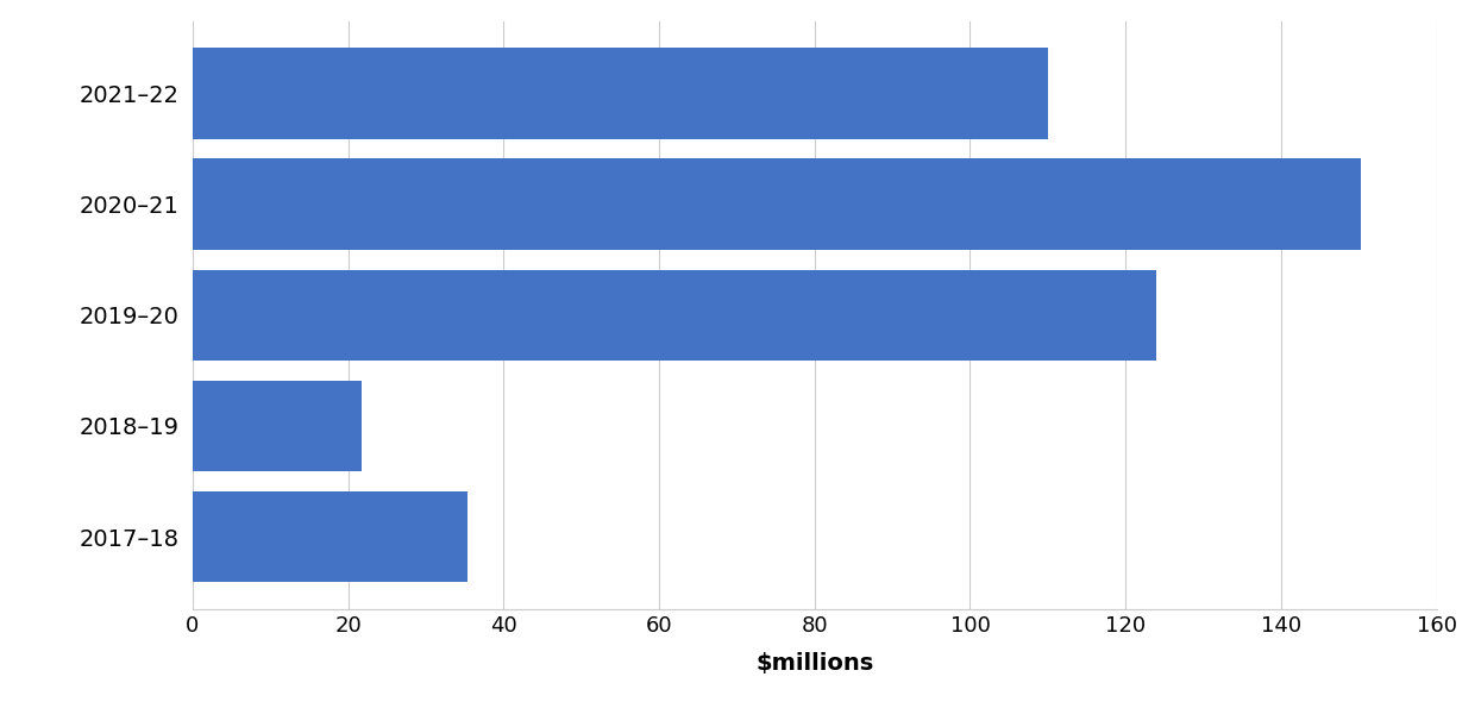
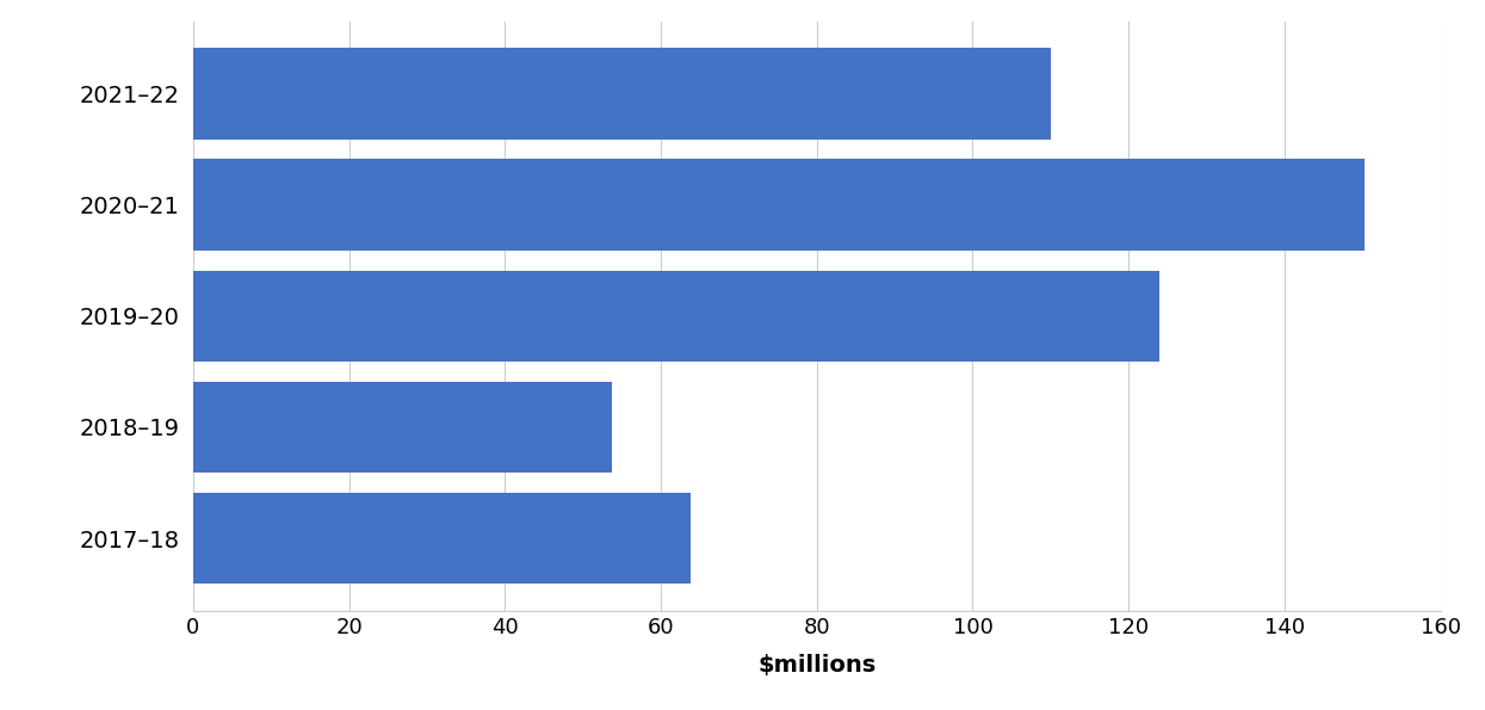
2018–19: 21.8 -> 53.7
2017–18: 35.4 -> 63.8
